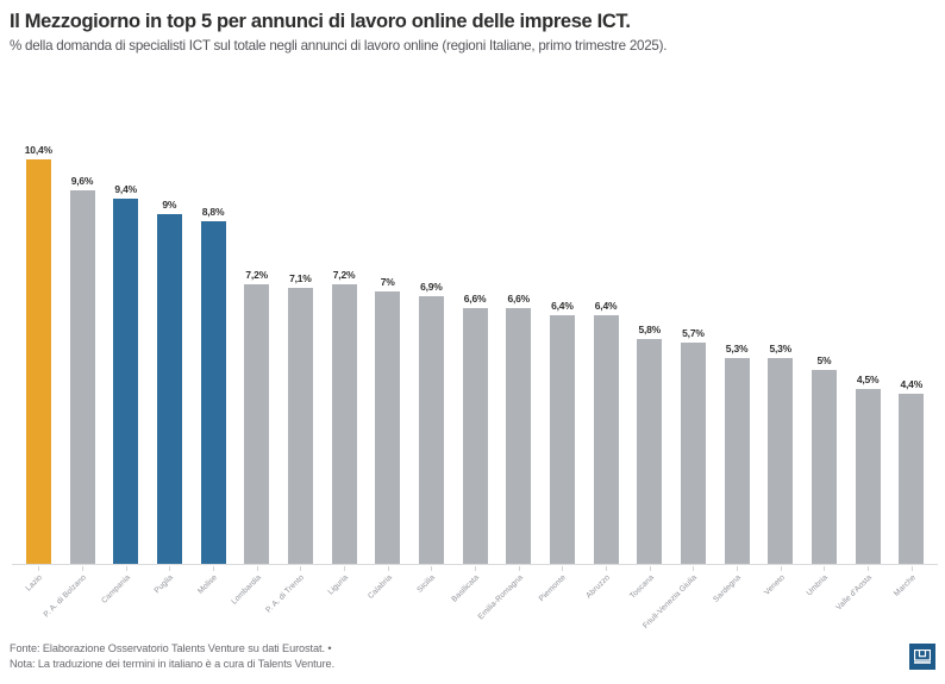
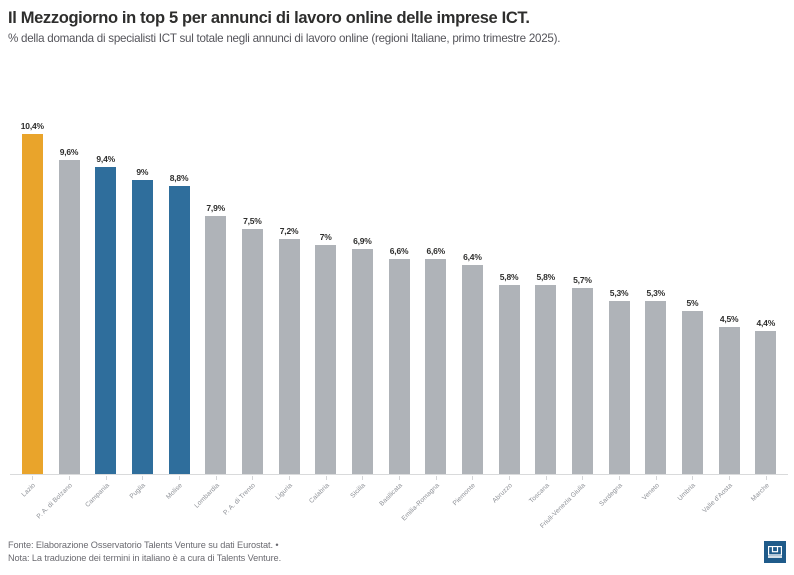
Lombardia: 7,2% -> 7,9%
P. A. di Trento: 7,1% -> 7,5%
Abruzzo: 6,4% -> 5,8%
